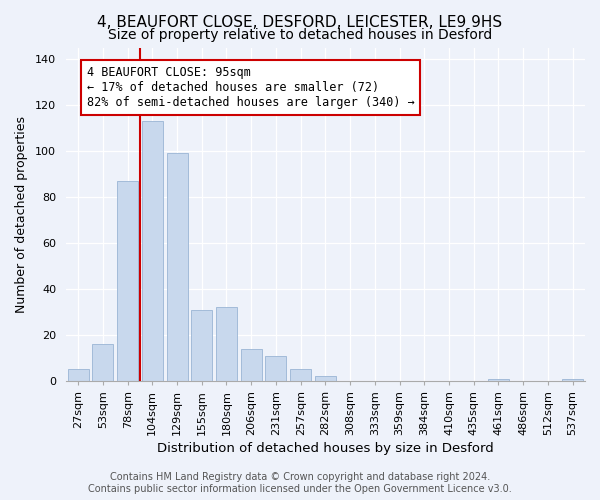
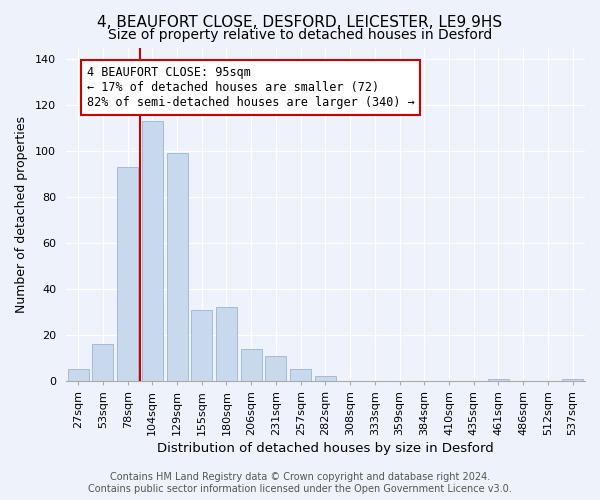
78sqm: 87 -> 93
